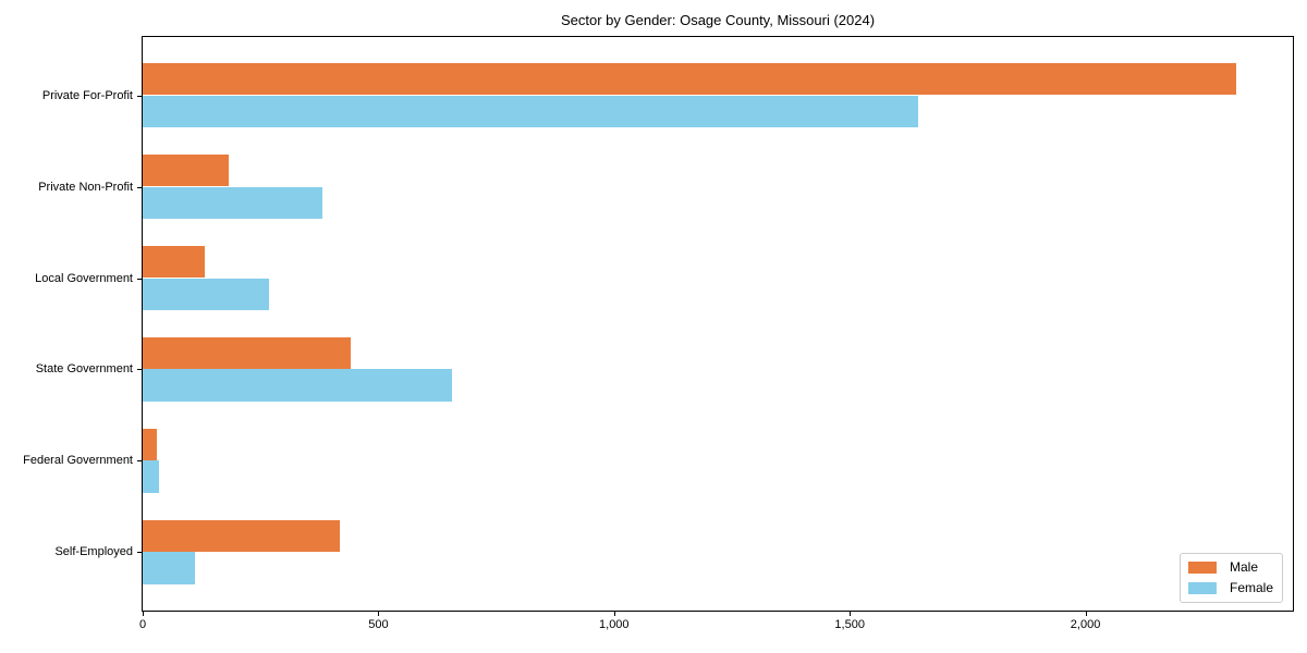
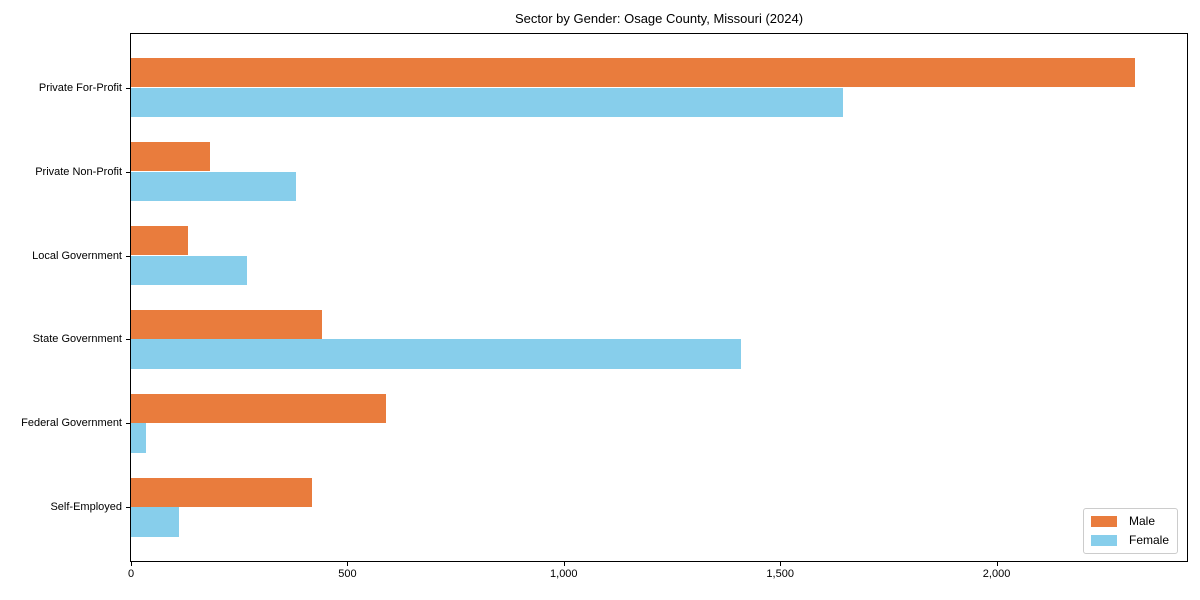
Female/State Government: 660 -> 1410
Male/Federal Government: 30 -> 590
